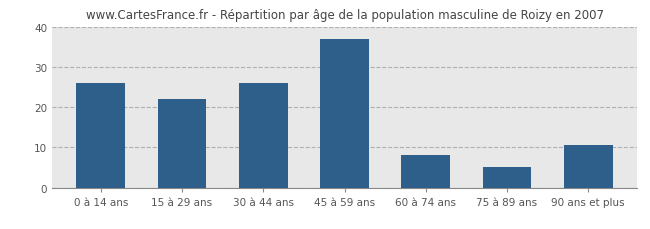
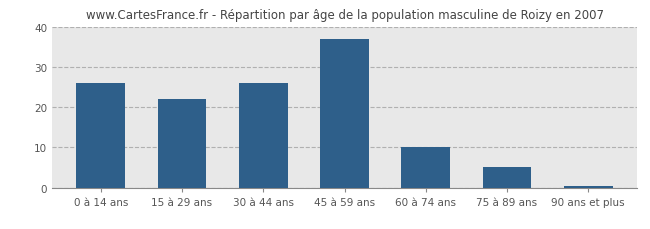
60 à 74 ans: 8.0 -> 10.0
90 ans et plus: 10.5 -> 0.5
